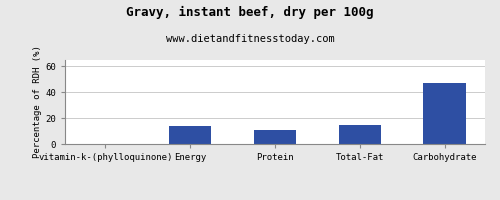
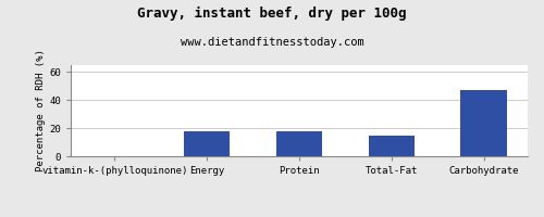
Energy: 14 -> 18
Protein: 11 -> 18
